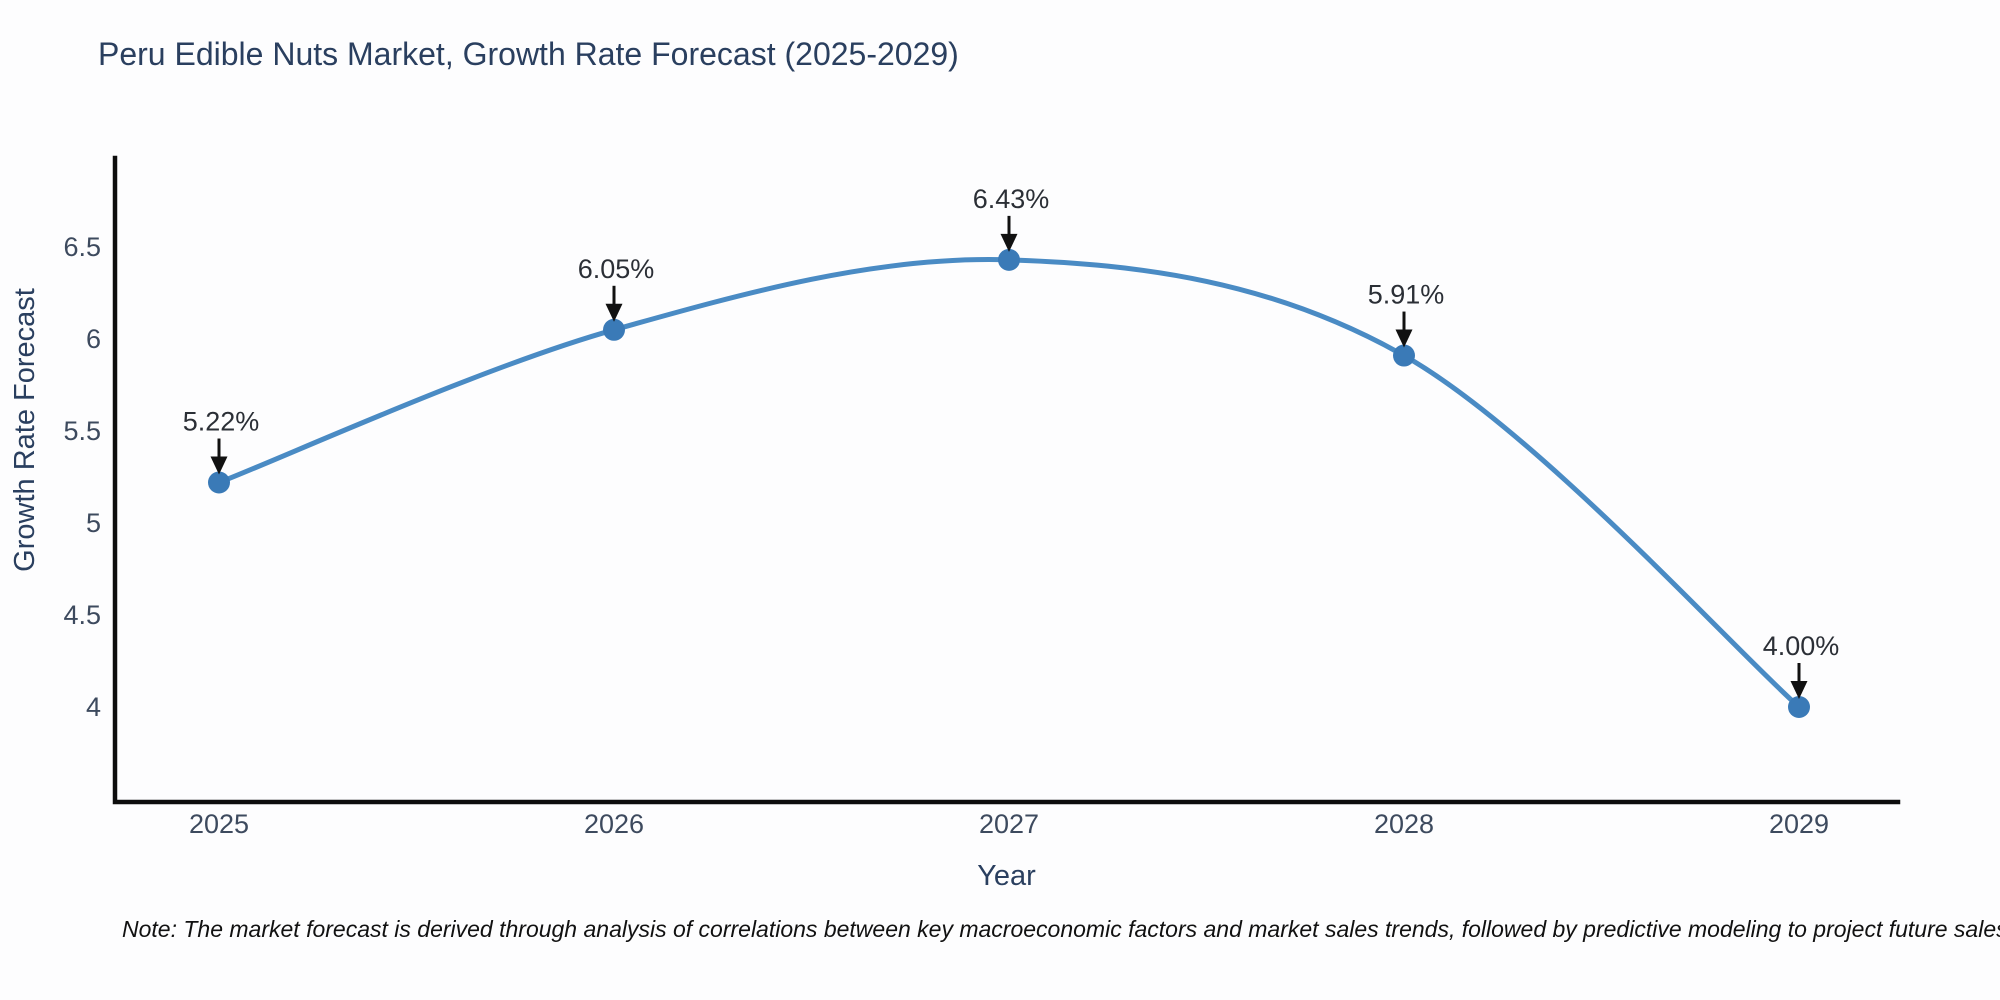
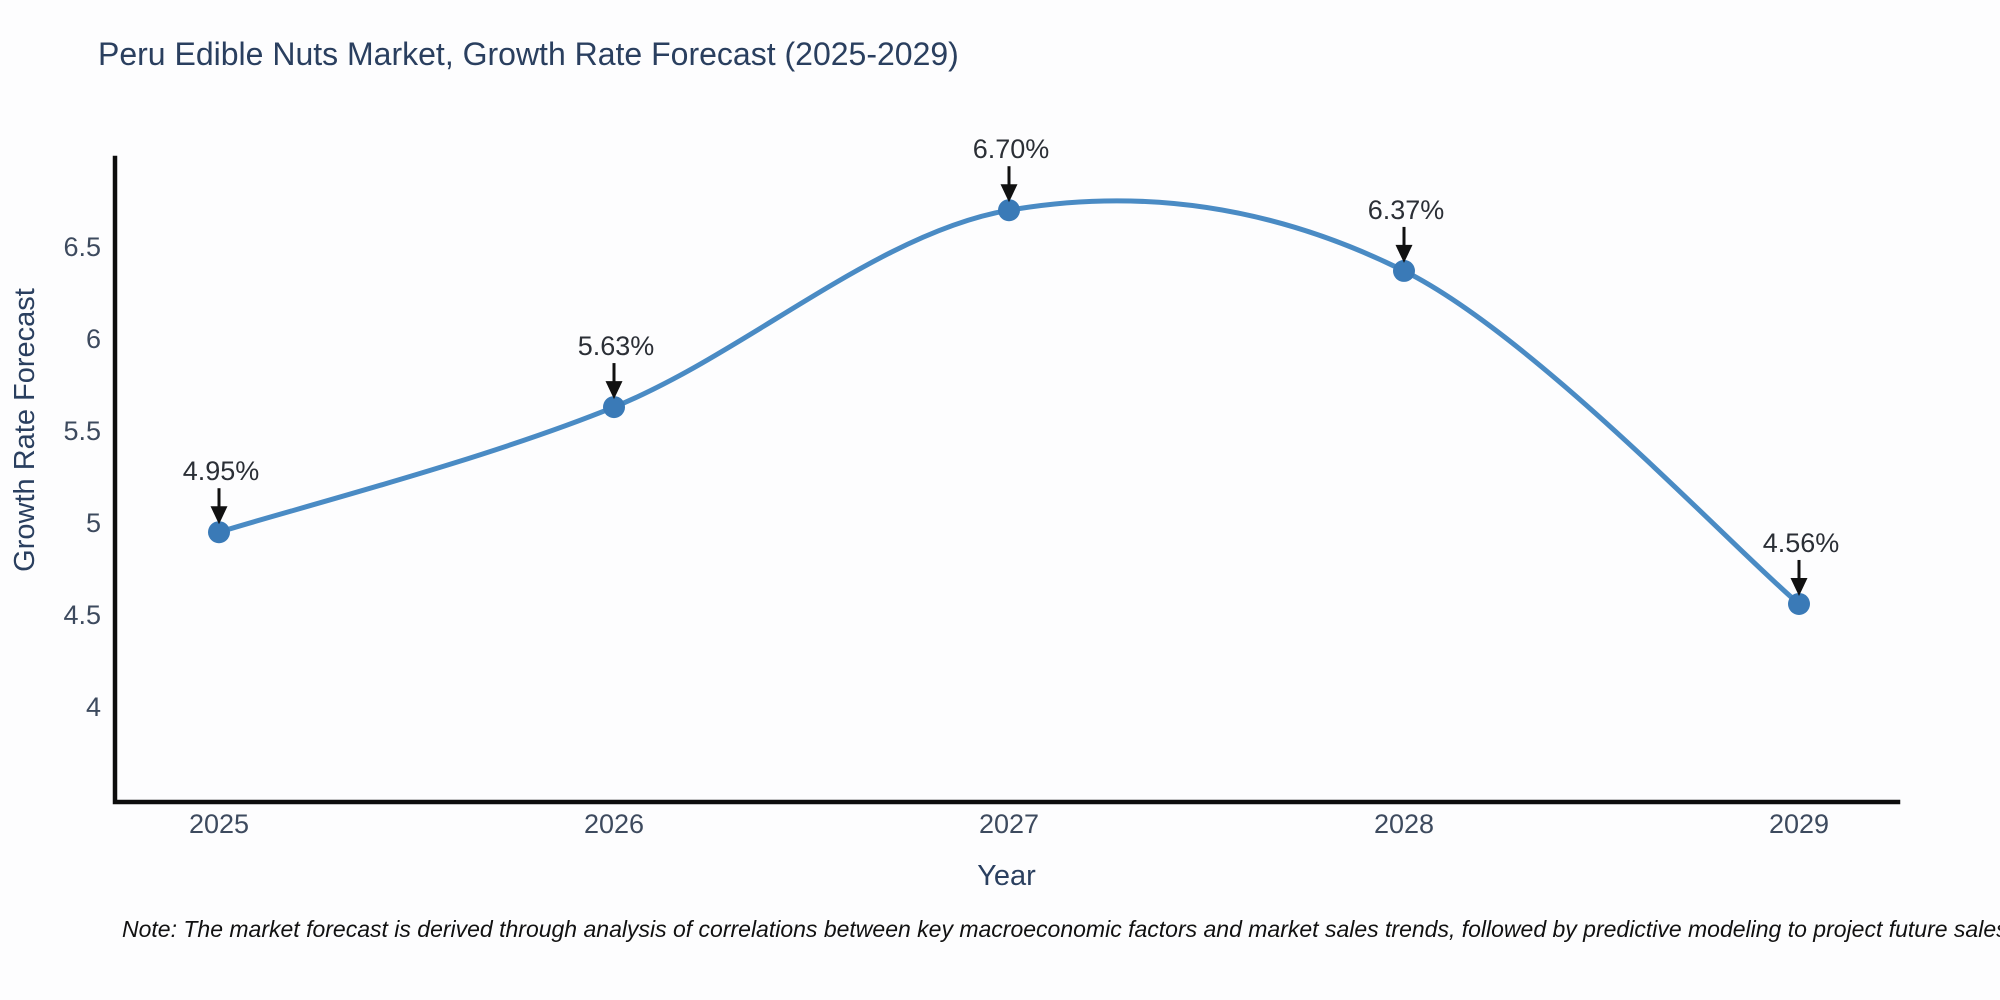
2025: 5.22% -> 4.95%
2026: 6.05% -> 5.63%
2027: 6.43% -> 6.70%
2028: 5.91% -> 6.37%
2029: 4.00% -> 4.56%
